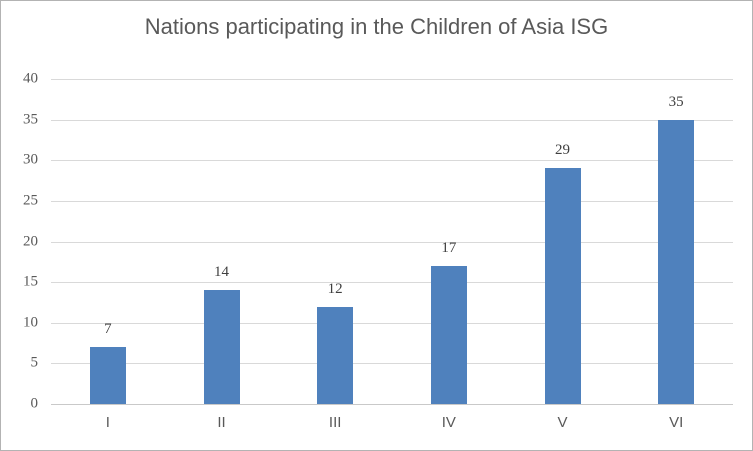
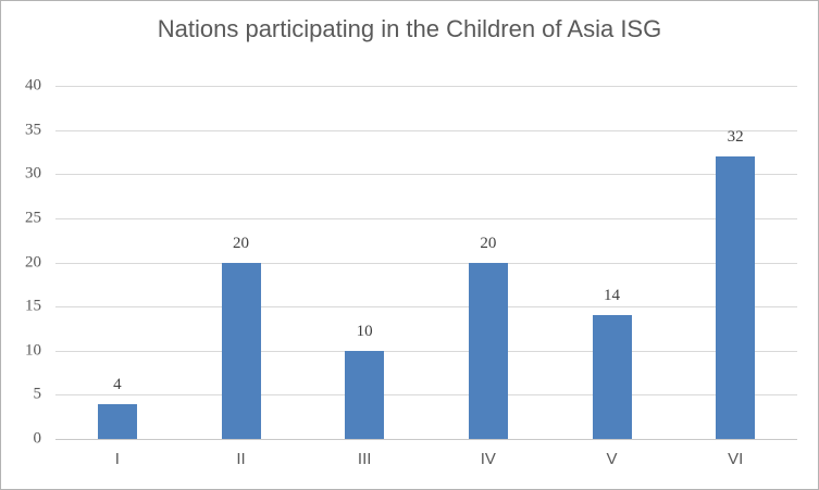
I: 7 -> 4
II: 14 -> 20
III: 12 -> 10
IV: 17 -> 20
V: 29 -> 14
VI: 35 -> 32
